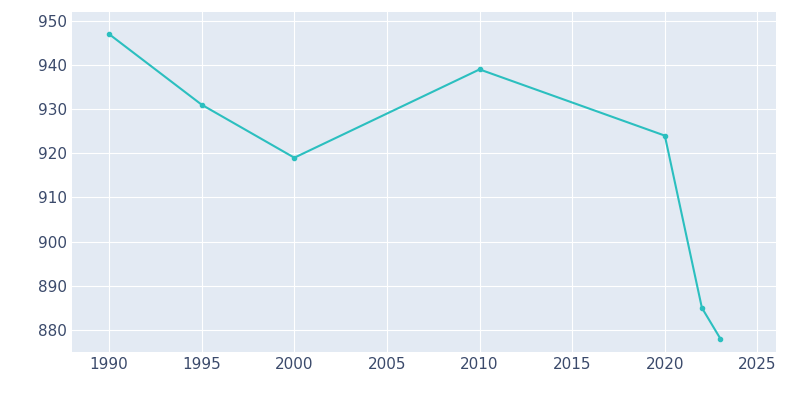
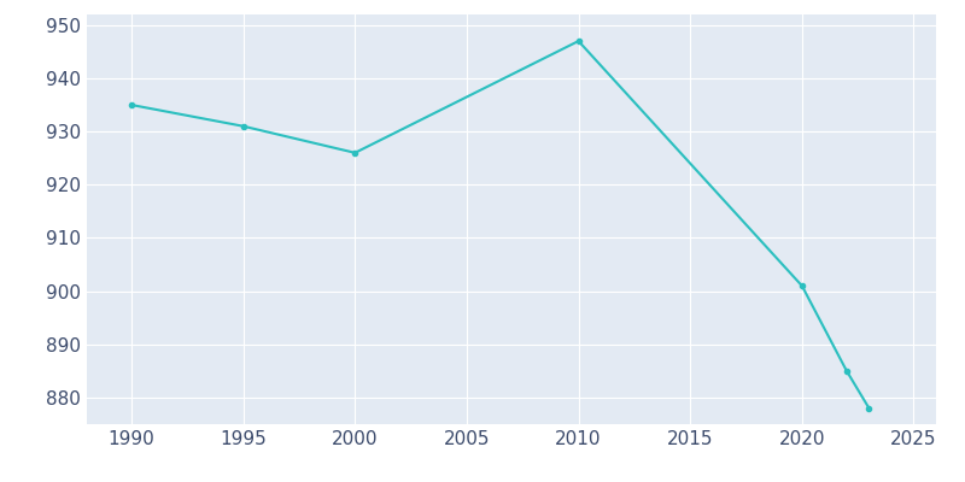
1990: 947 -> 935
2000: 919 -> 926
2010: 939 -> 947
2020: 924 -> 901
